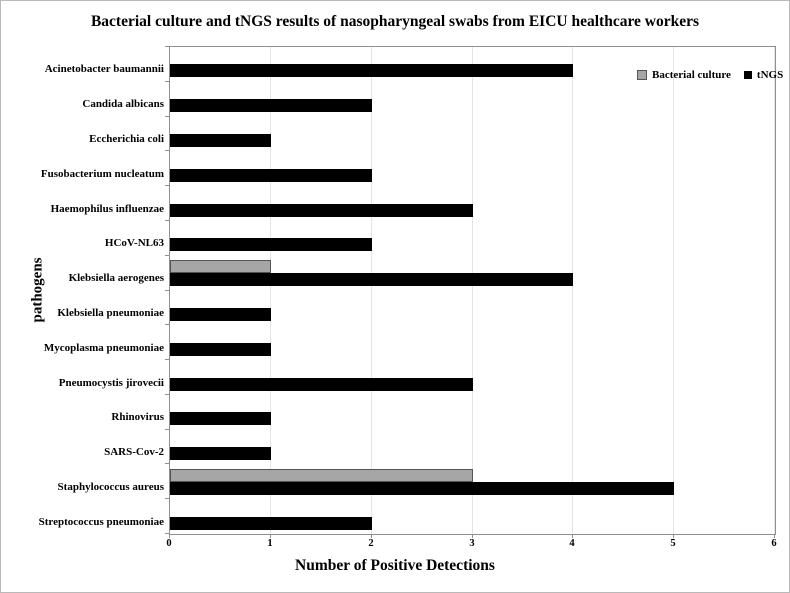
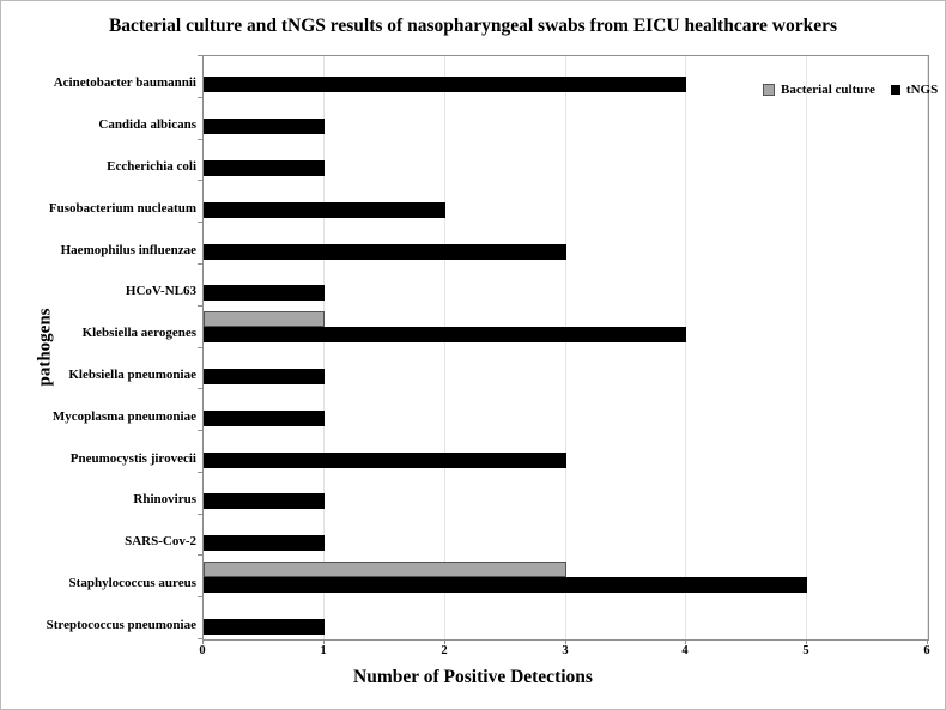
tNGS/Candida albicans: 2 -> 1
tNGS/HCoV-NL63: 2 -> 1
tNGS/Streptococcus pneumoniae: 2 -> 1
